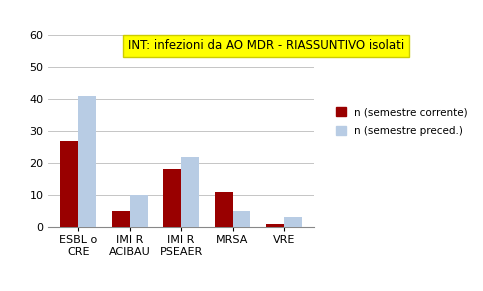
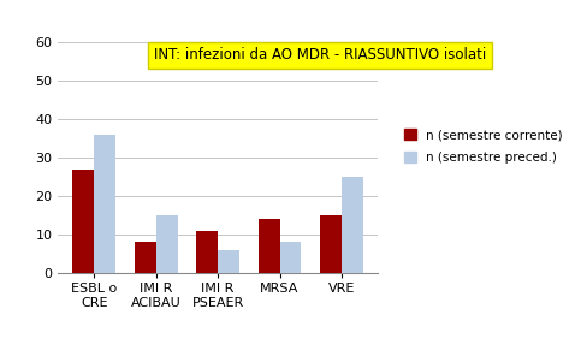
n (semestre preced.)/ESBL o CRE: 41 -> 36
n (semestre corrente)/IMI R ACIBAU: 5 -> 8
n (semestre preced.)/IMI R ACIBAU: 10 -> 15
n (semestre corrente)/IMI R PSEAER: 18 -> 11
n (semestre preced.)/IMI R PSEAER: 22 -> 6
n (semestre corrente)/MRSA: 11 -> 14
n (semestre preced.)/MRSA: 5 -> 8
n (semestre corrente)/VRE: 1 -> 15
n (semestre preced.)/VRE: 3 -> 25
